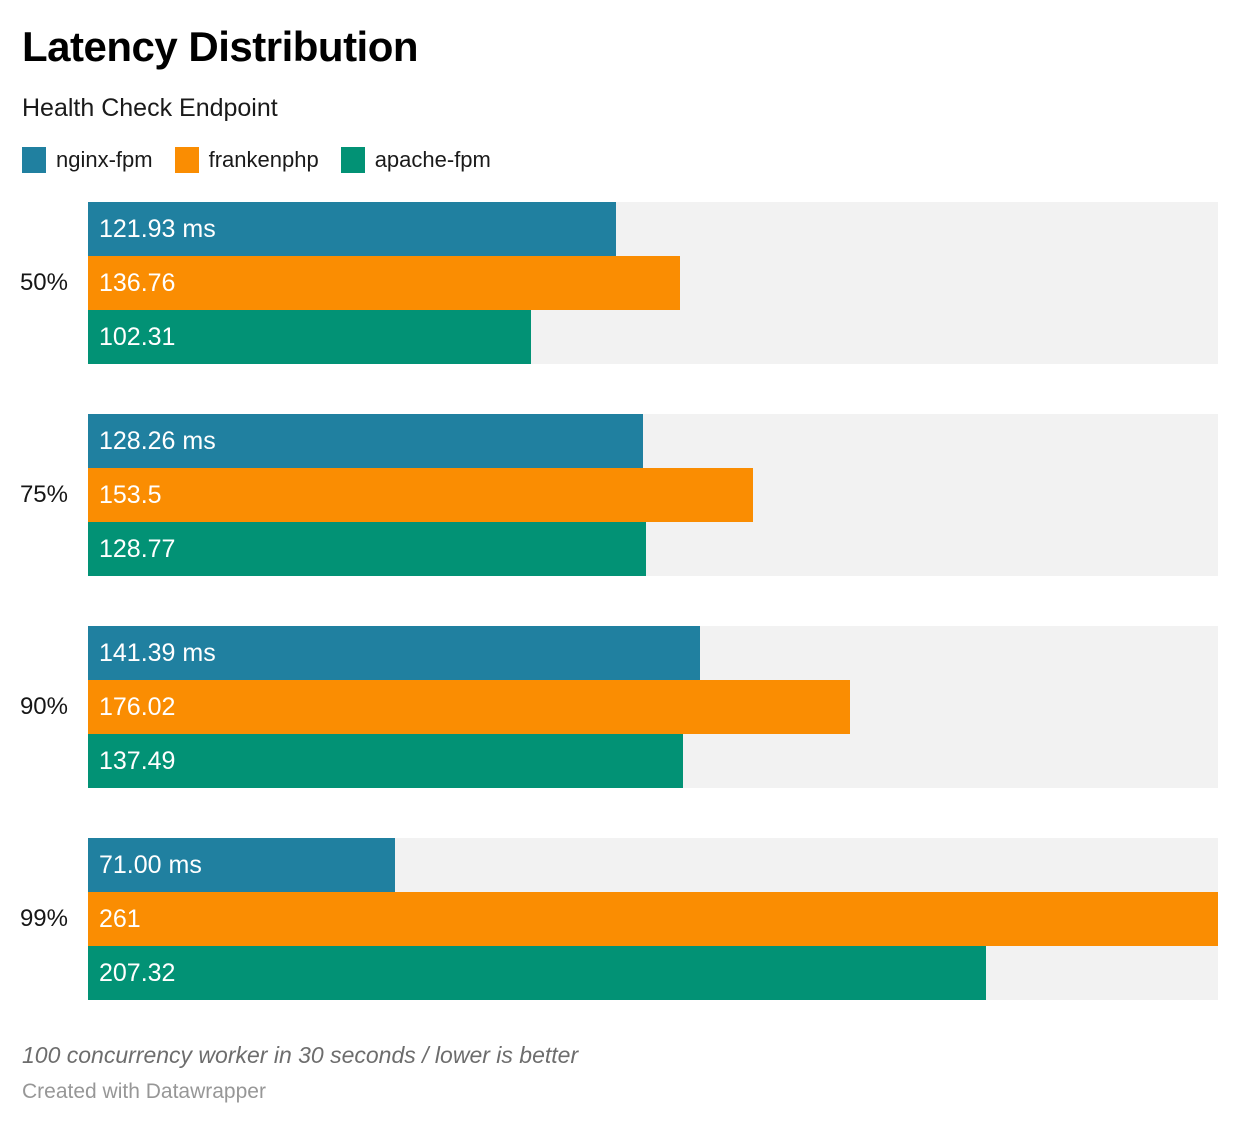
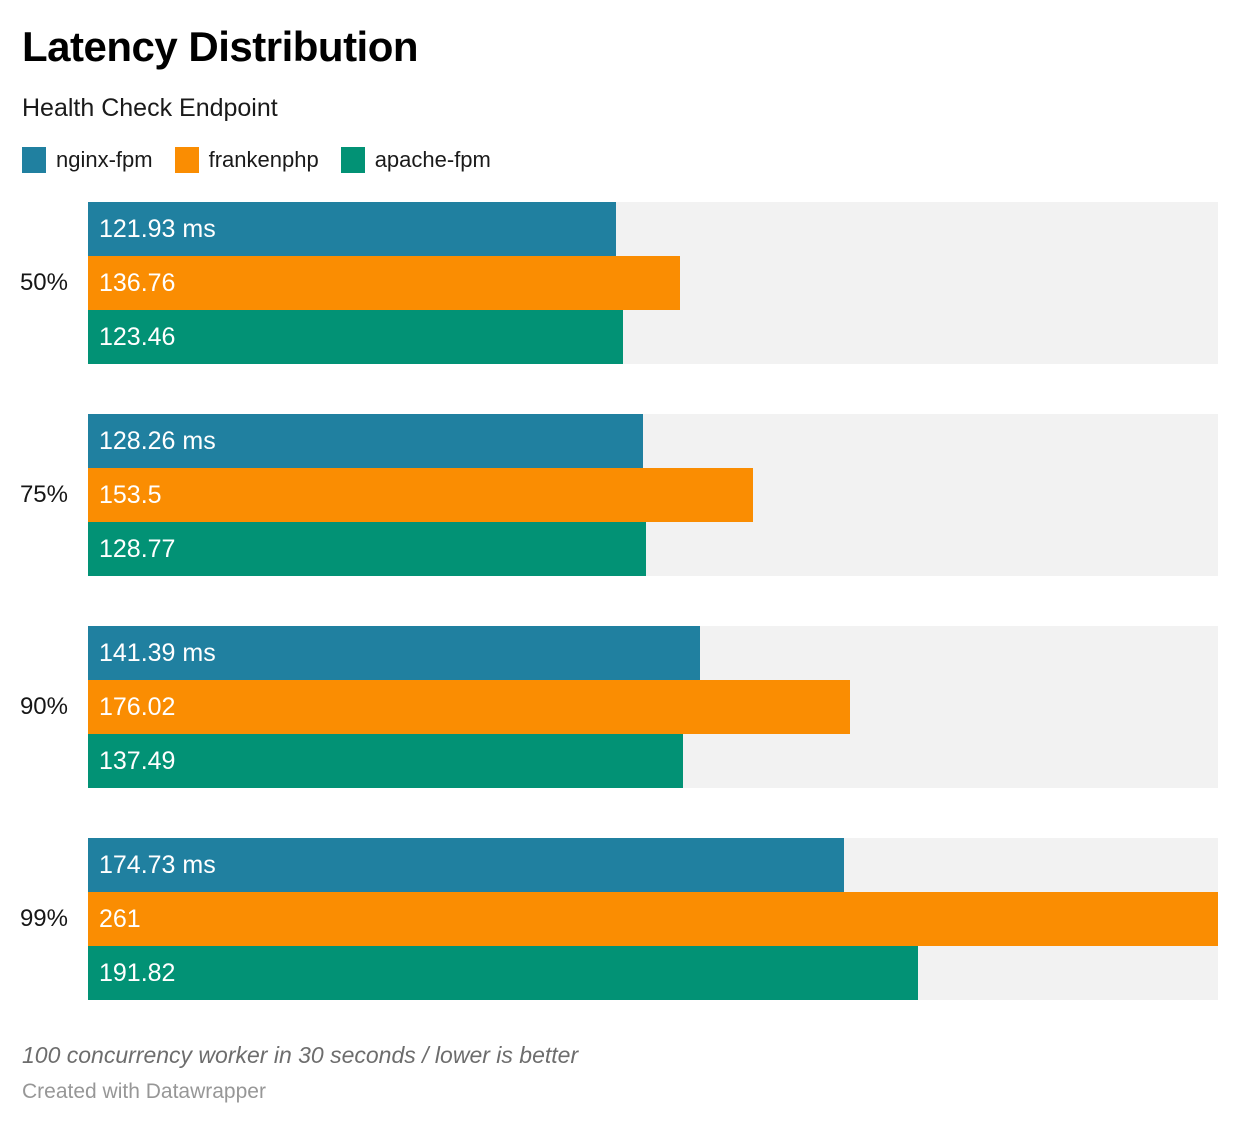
apache-fpm/50%: 102.31 -> 123.46
nginx-fpm/99%: 71.00 -> 174.73
apache-fpm/99%: 207.32 -> 191.82
